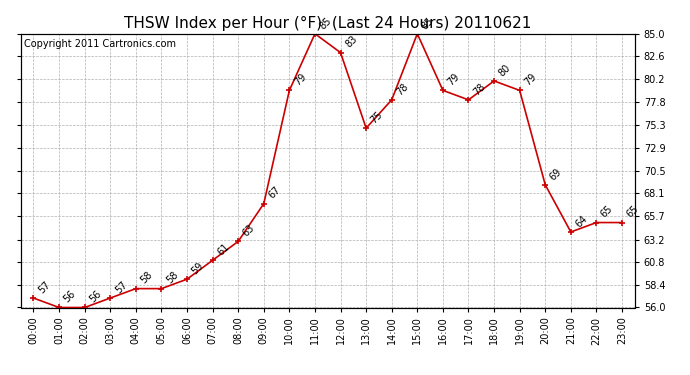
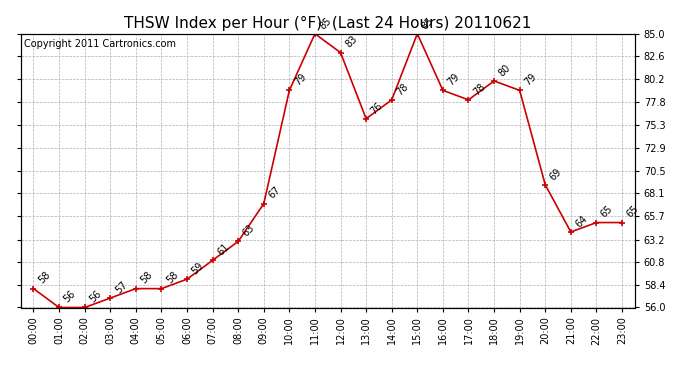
00:00: 57 -> 58
13:00: 75 -> 76
